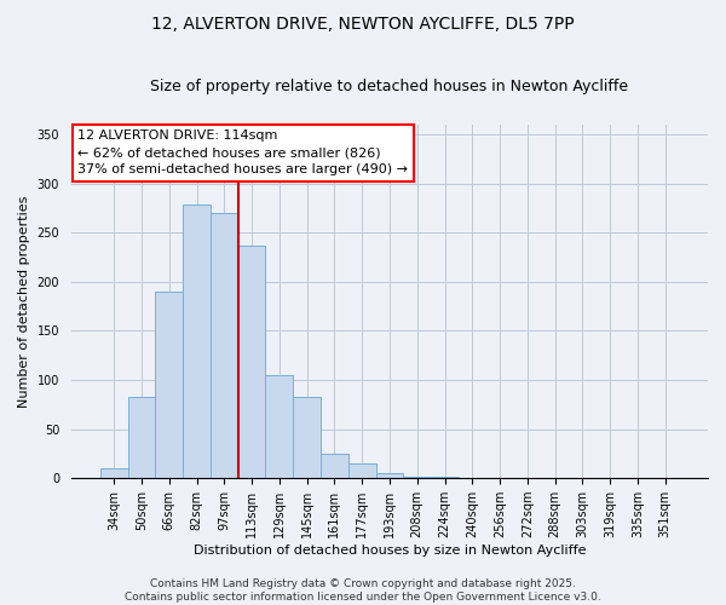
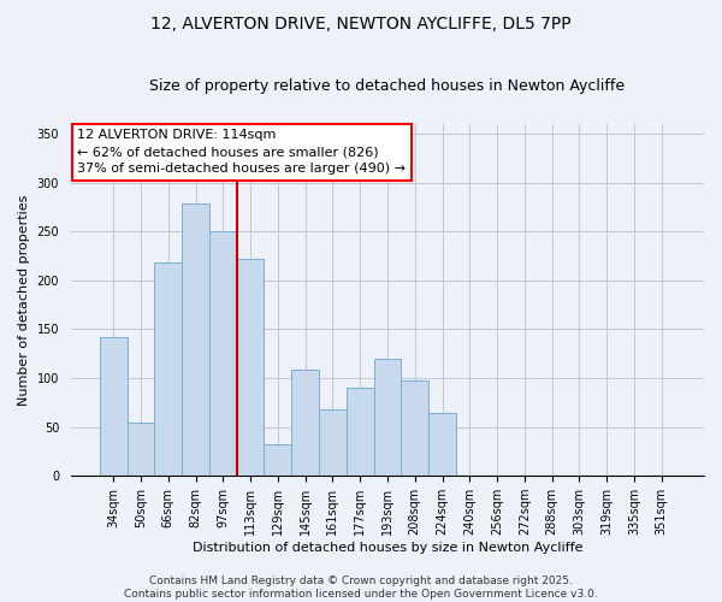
34sqm: 10 -> 142
50sqm: 83 -> 54
66sqm: 190 -> 218
97sqm: 270 -> 250
113sqm: 237 -> 222
129sqm: 105 -> 32
145sqm: 83 -> 108
161sqm: 25 -> 68
177sqm: 15 -> 90
193sqm: 5 -> 120
208sqm: 2 -> 98
224sqm: 1 -> 64
